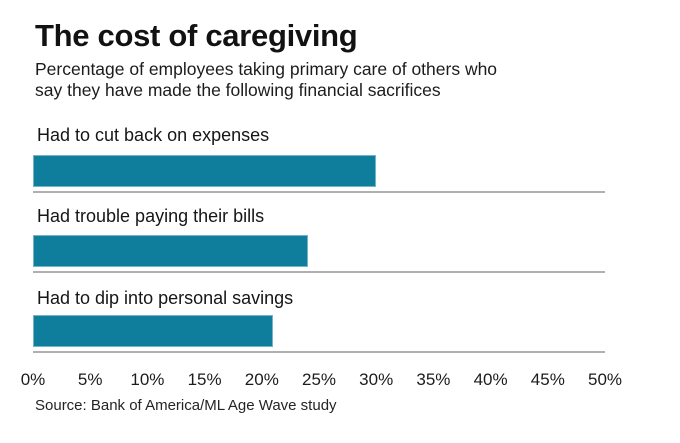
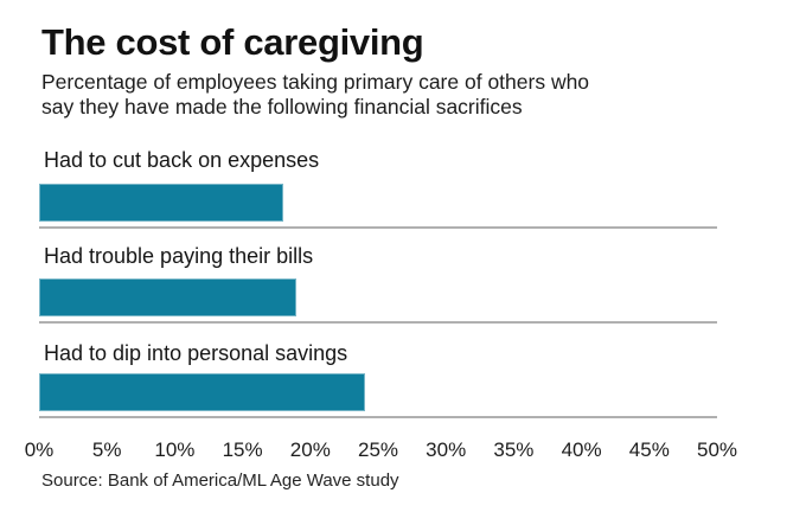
Had to cut back on expenses: 30% -> 18%
Had trouble paying their bills: 24% -> 19%
Had to dip into personal savings: 21% -> 24%
